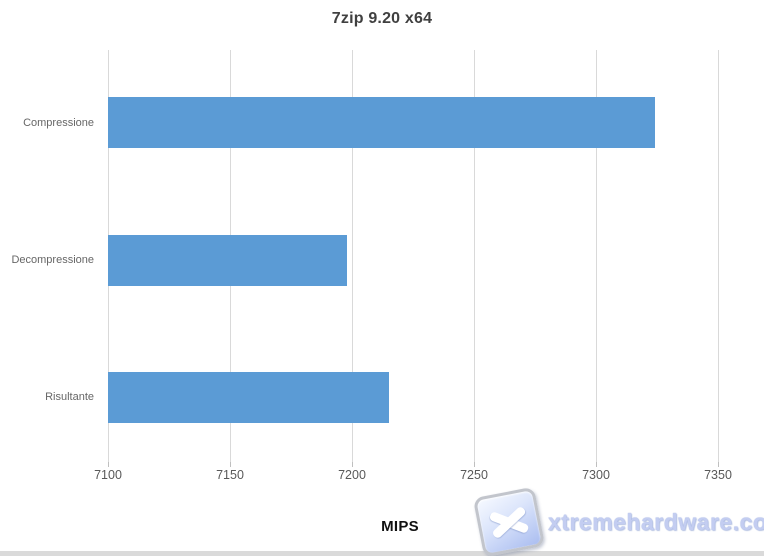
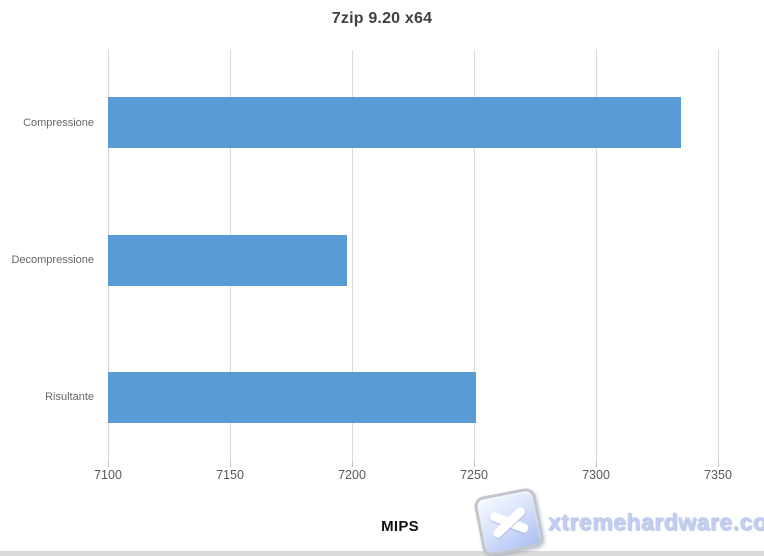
Compressione: 7324 -> 7335
Risultante: 7215 -> 7251
